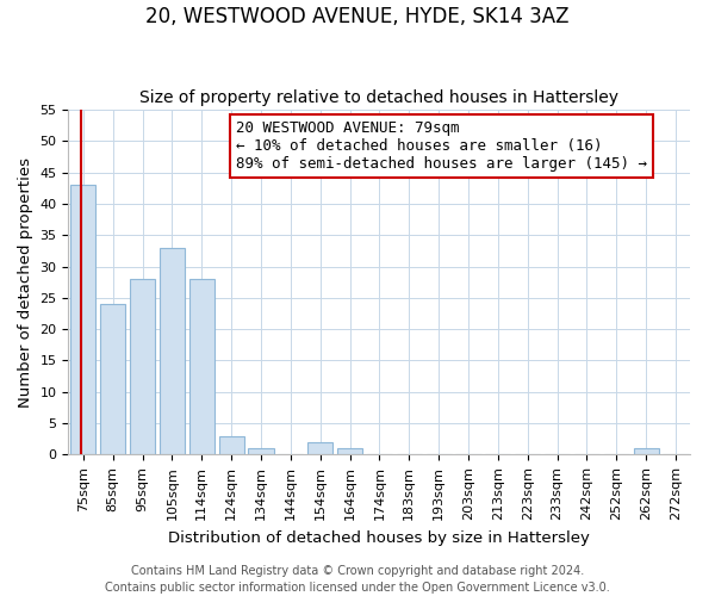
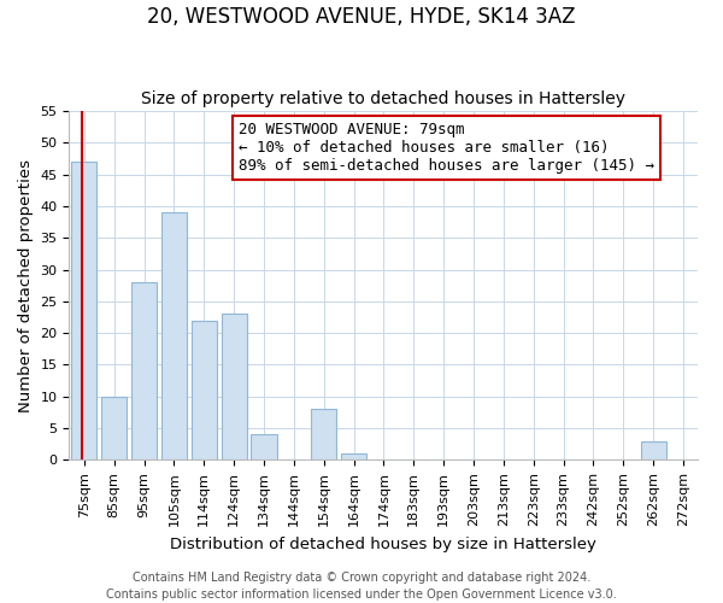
75sqm: 43 -> 47
85sqm: 24 -> 10
105sqm: 33 -> 39
114sqm: 28 -> 22
124sqm: 3 -> 23
134sqm: 1 -> 4
154sqm: 2 -> 8
262sqm: 1 -> 3
